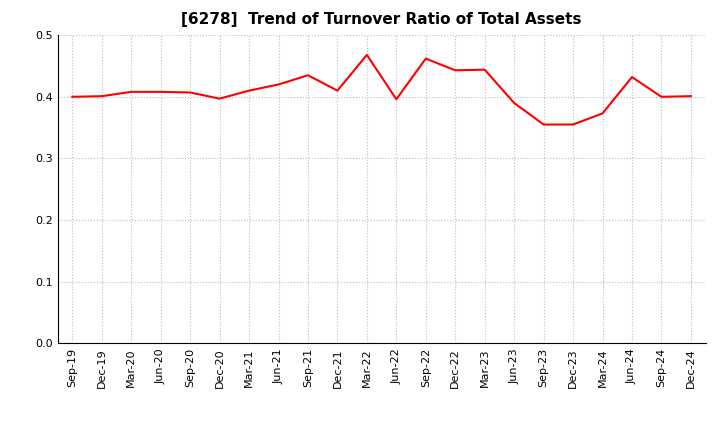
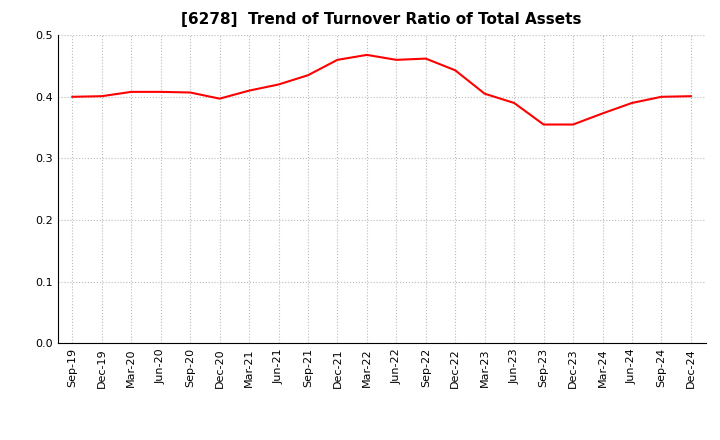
Dec-21: 0.410 -> 0.460
Jun-22: 0.396 -> 0.460
Mar-23: 0.444 -> 0.405
Jun-24: 0.432 -> 0.390
